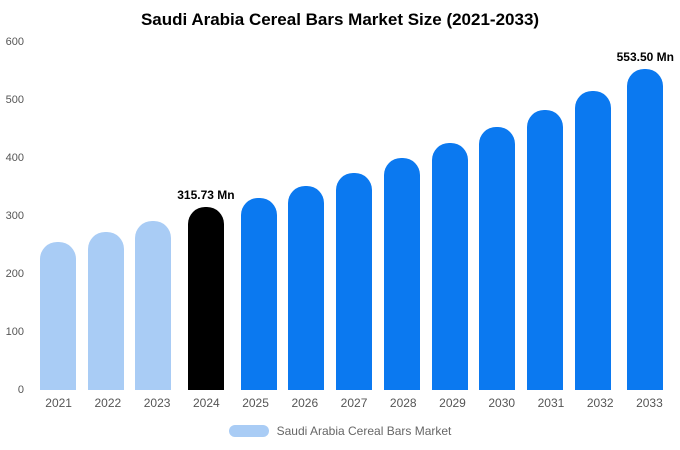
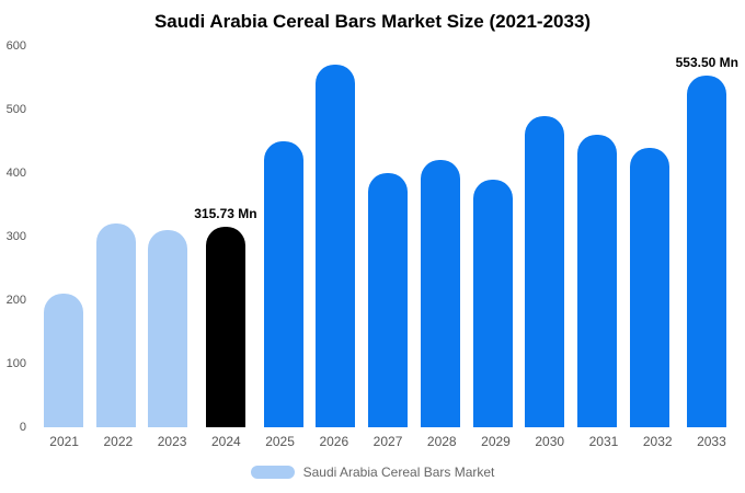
2021: 260 -> 210
2022: 270 -> 320
2023: 290 -> 310
2025: 330 -> 450
2026: 350 -> 570
2027: 380 -> 400
2028: 400 -> 420
2029: 430 -> 390
2030: 450 -> 490
2031: 480 -> 460
2032: 520 -> 440
